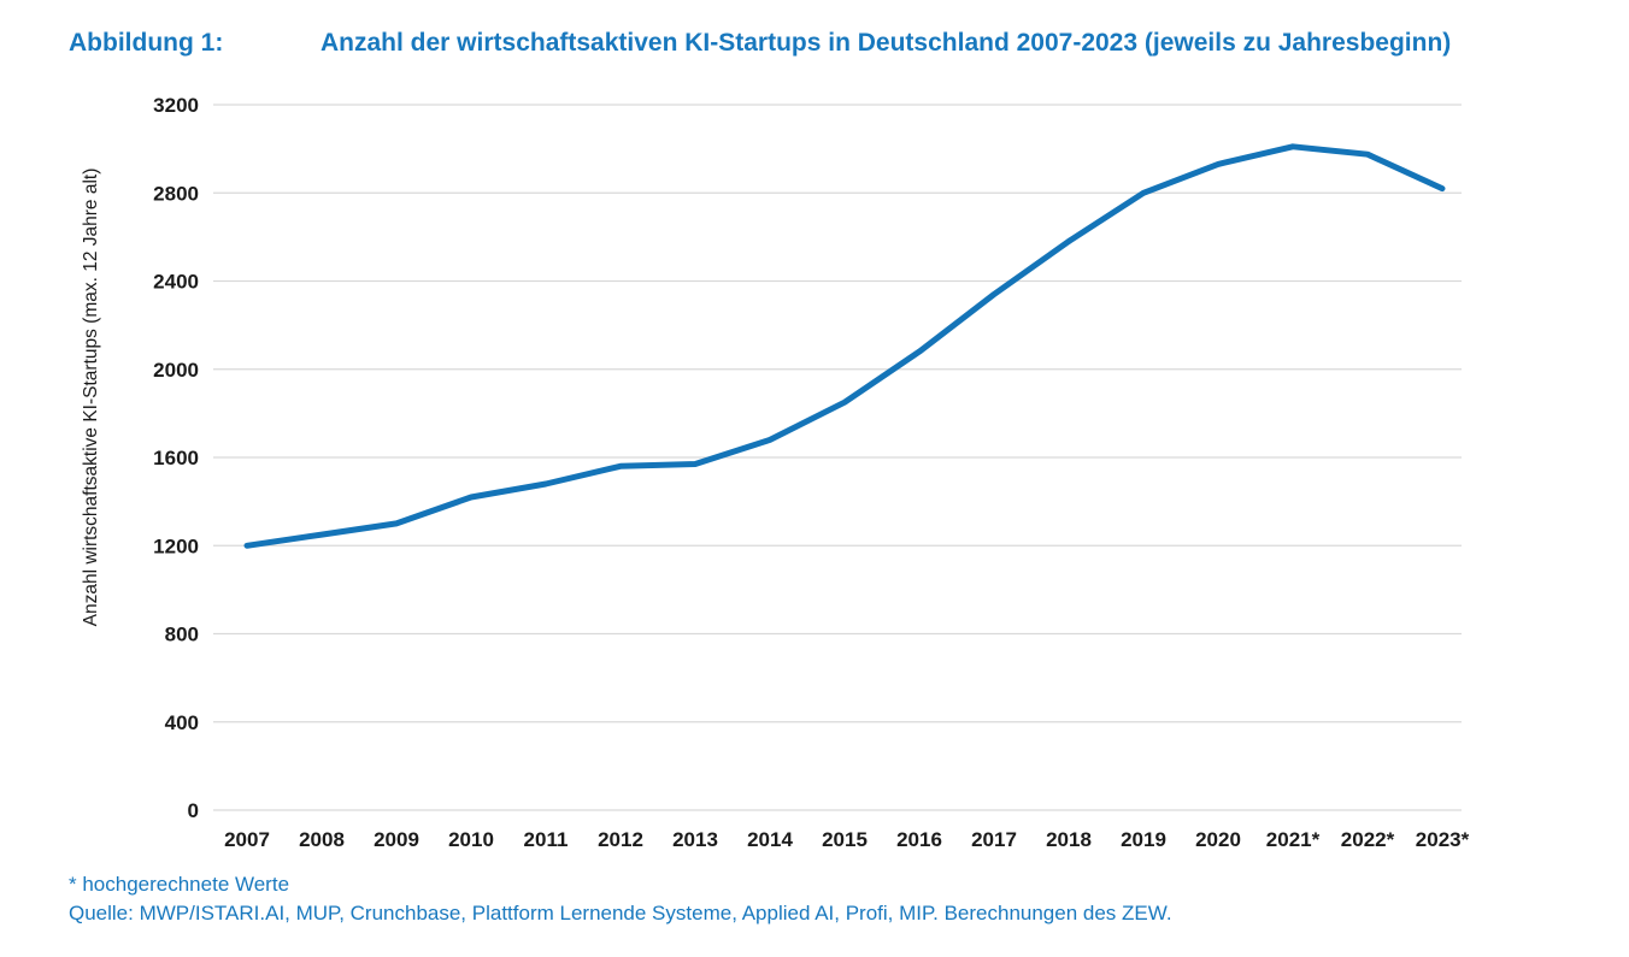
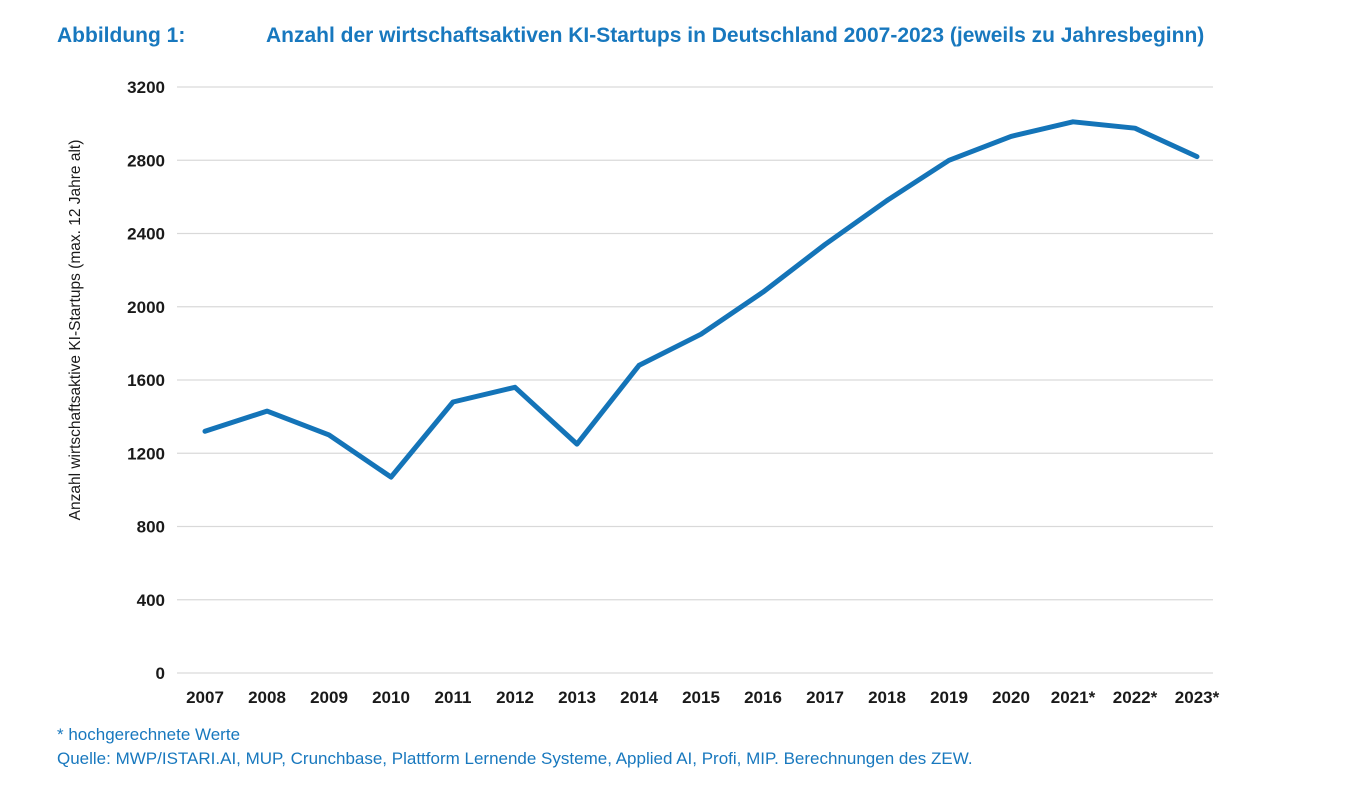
2007: 1200 -> 1320
2008: 1250 -> 1430
2010: 1420 -> 1070
2013: 1570 -> 1250
